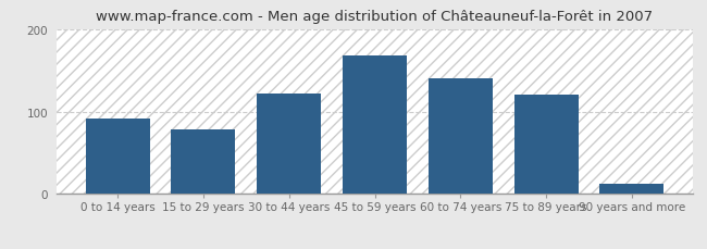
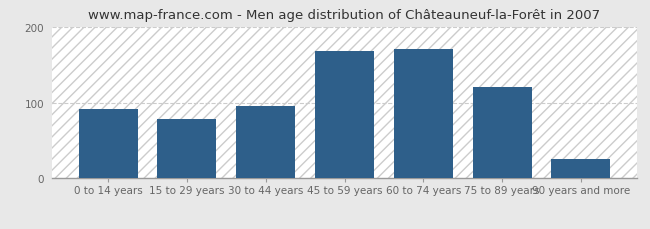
30 to 44 years: 122 -> 96
60 to 74 years: 140 -> 170
90 years and more: 12 -> 26
